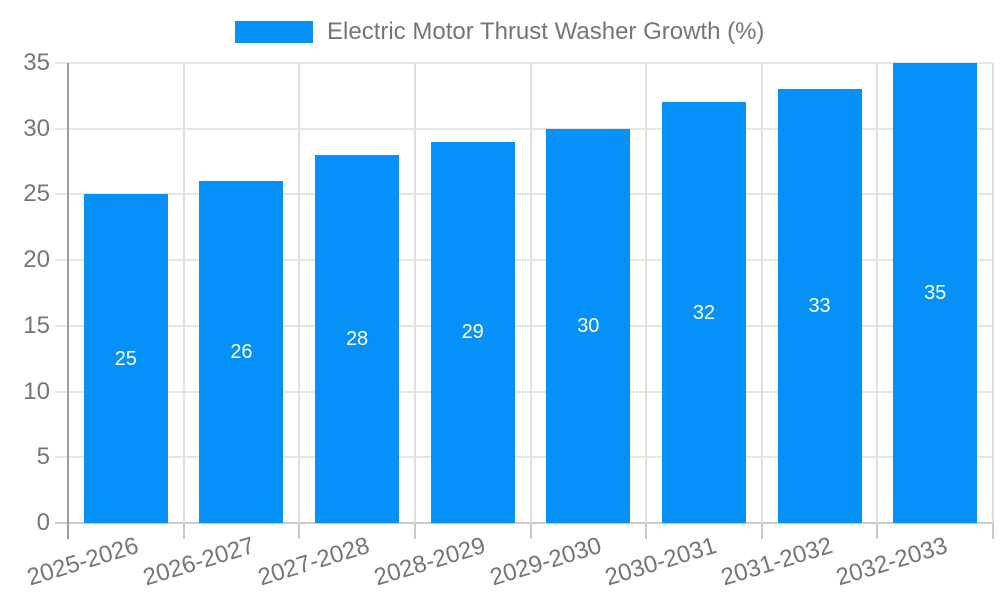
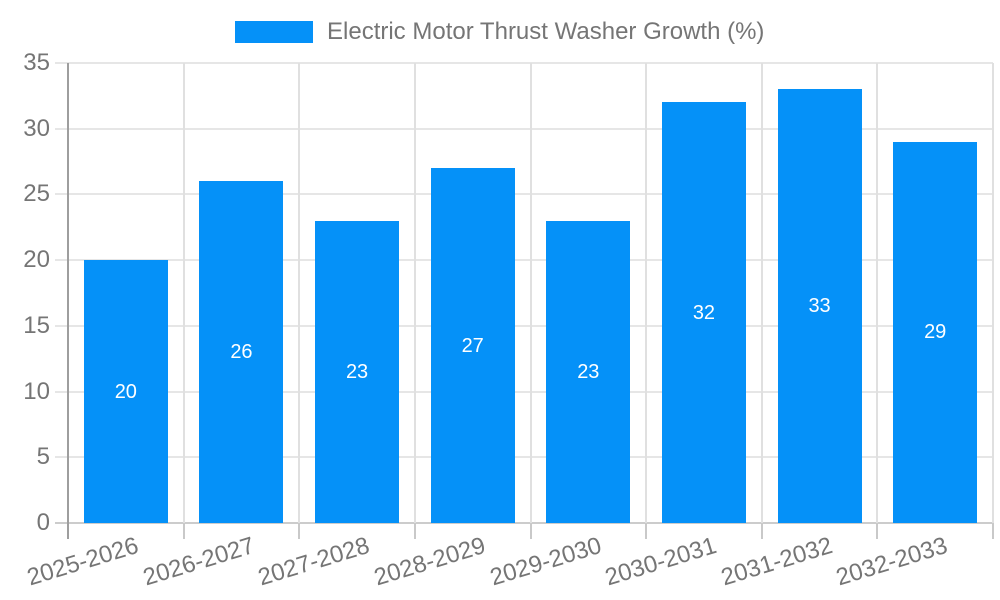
2025-2026: 25 -> 20
2027-2028: 28 -> 23
2028-2029: 29 -> 27
2029-2030: 30 -> 23
2032-2033: 35 -> 29
